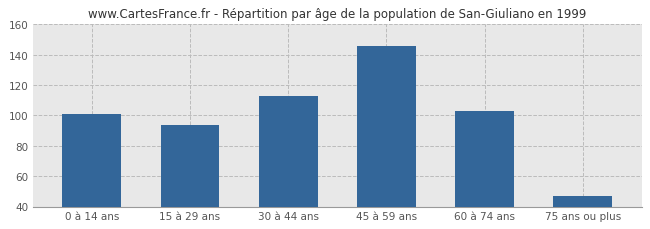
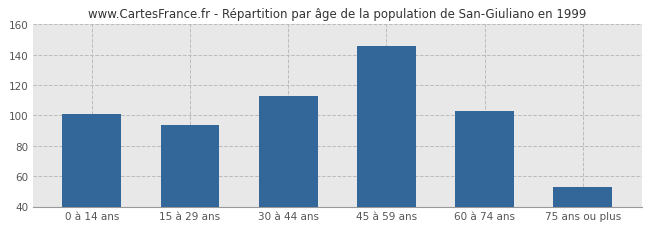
75 ans ou plus: 47 -> 53
